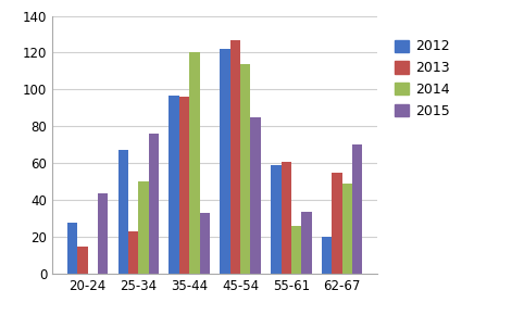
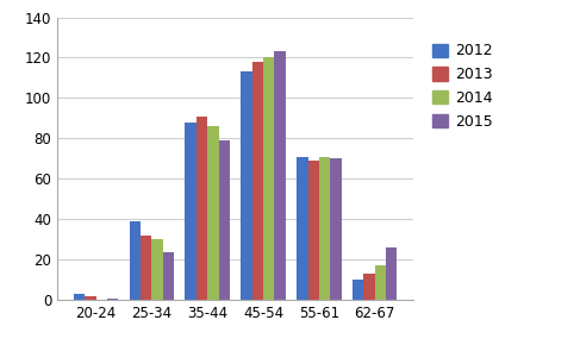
2012/20-24: 28 -> 3
2013/20-24: 15 -> 2
2015/20-24: 44 -> 1
2012/25-34: 67 -> 39
2013/25-34: 23 -> 32
2014/25-34: 50 -> 30
2015/25-34: 76 -> 24
2012/35-44: 97 -> 88
2013/35-44: 96 -> 91
2014/35-44: 120 -> 86
2015/35-44: 33 -> 79
2012/45-54: 122 -> 113
2013/45-54: 127 -> 118
2014/45-54: 114 -> 120
2015/45-54: 85 -> 123
2012/55-61: 59 -> 71
2013/55-61: 61 -> 69
2014/55-61: 26 -> 71
2015/55-61: 34 -> 70
2012/62-67: 20 -> 10
2013/62-67: 55 -> 13
2014/62-67: 49 -> 17
2015/62-67: 70 -> 26
